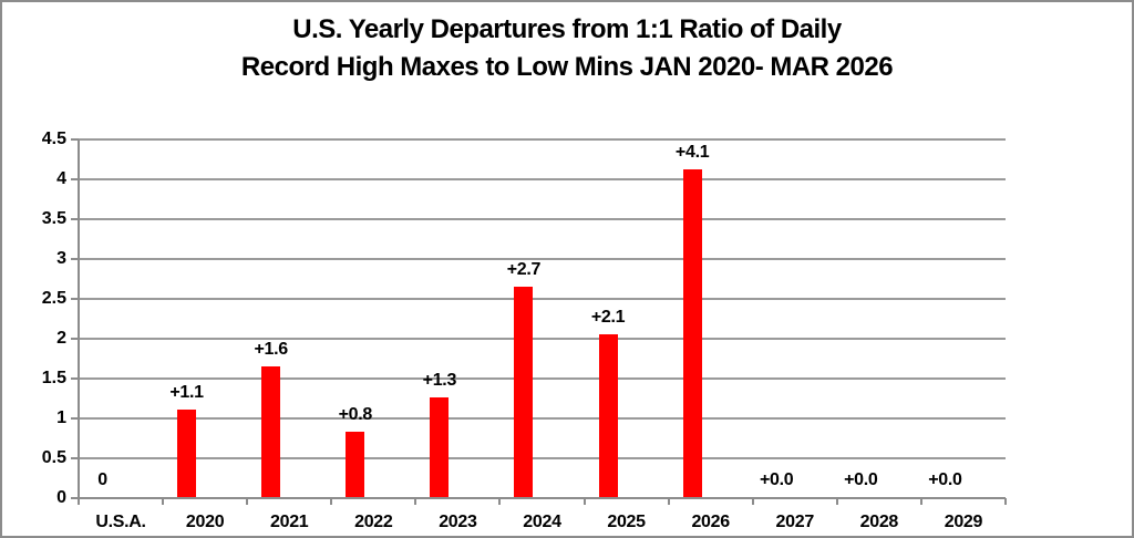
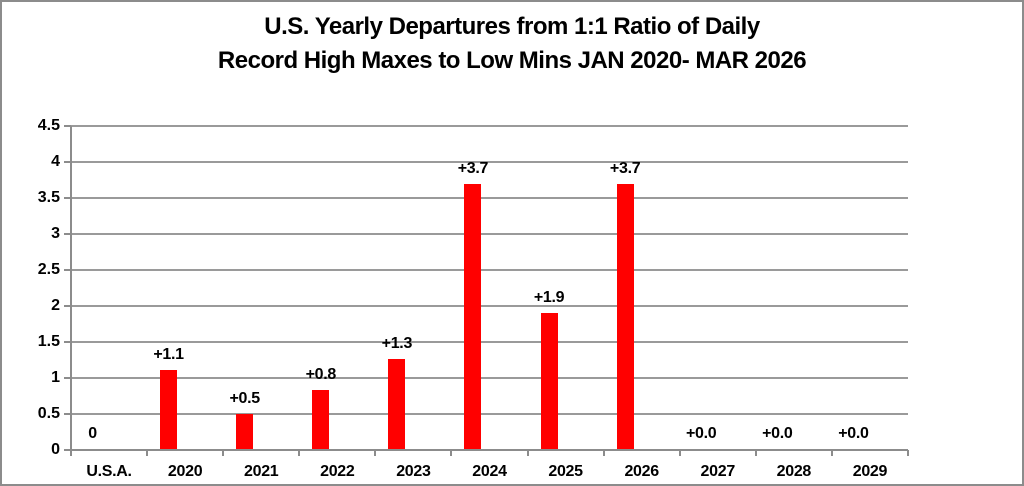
2021: +1.6 -> +0.5
2024: +2.7 -> +3.7
2025: +2.1 -> +1.9
2026: +4.1 -> +3.7
